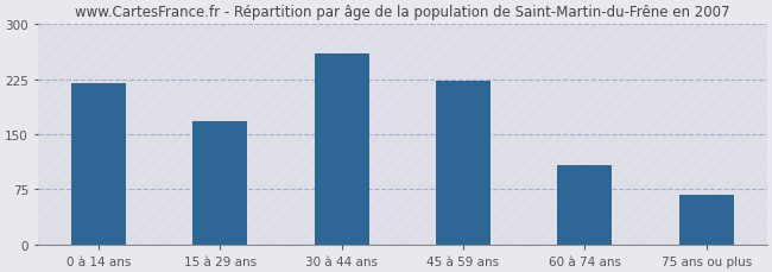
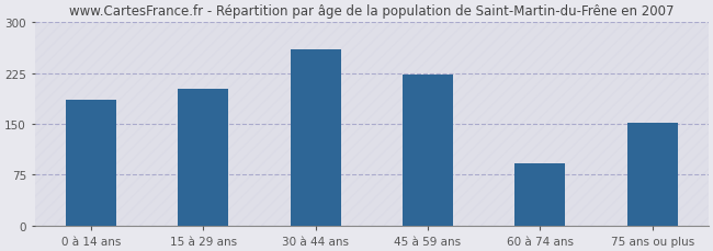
0 à 14 ans: 220 -> 186
15 à 29 ans: 168 -> 202
60 à 74 ans: 108 -> 92
75 ans ou plus: 68 -> 152
